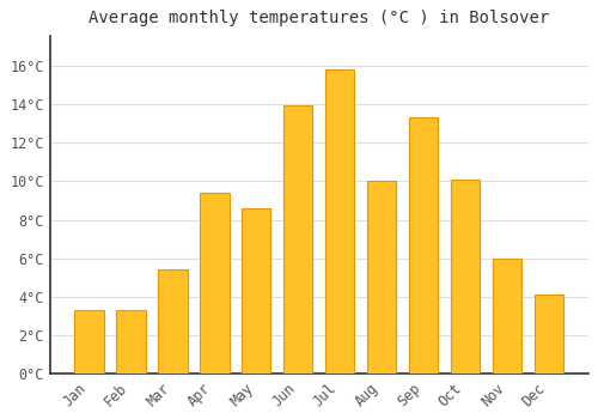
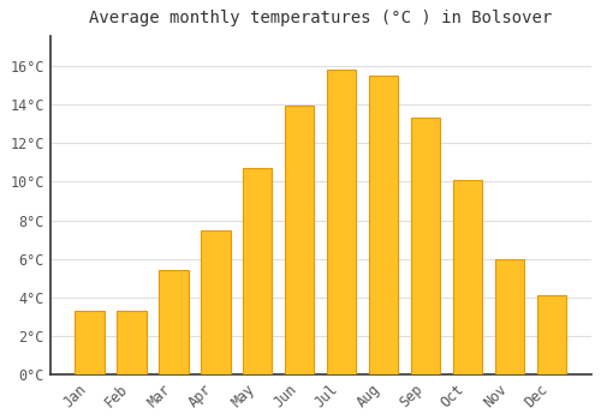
Apr: 9.4°C -> 7.5°C
May: 8.6°C -> 10.7°C
Aug: 10.0°C -> 15.5°C
